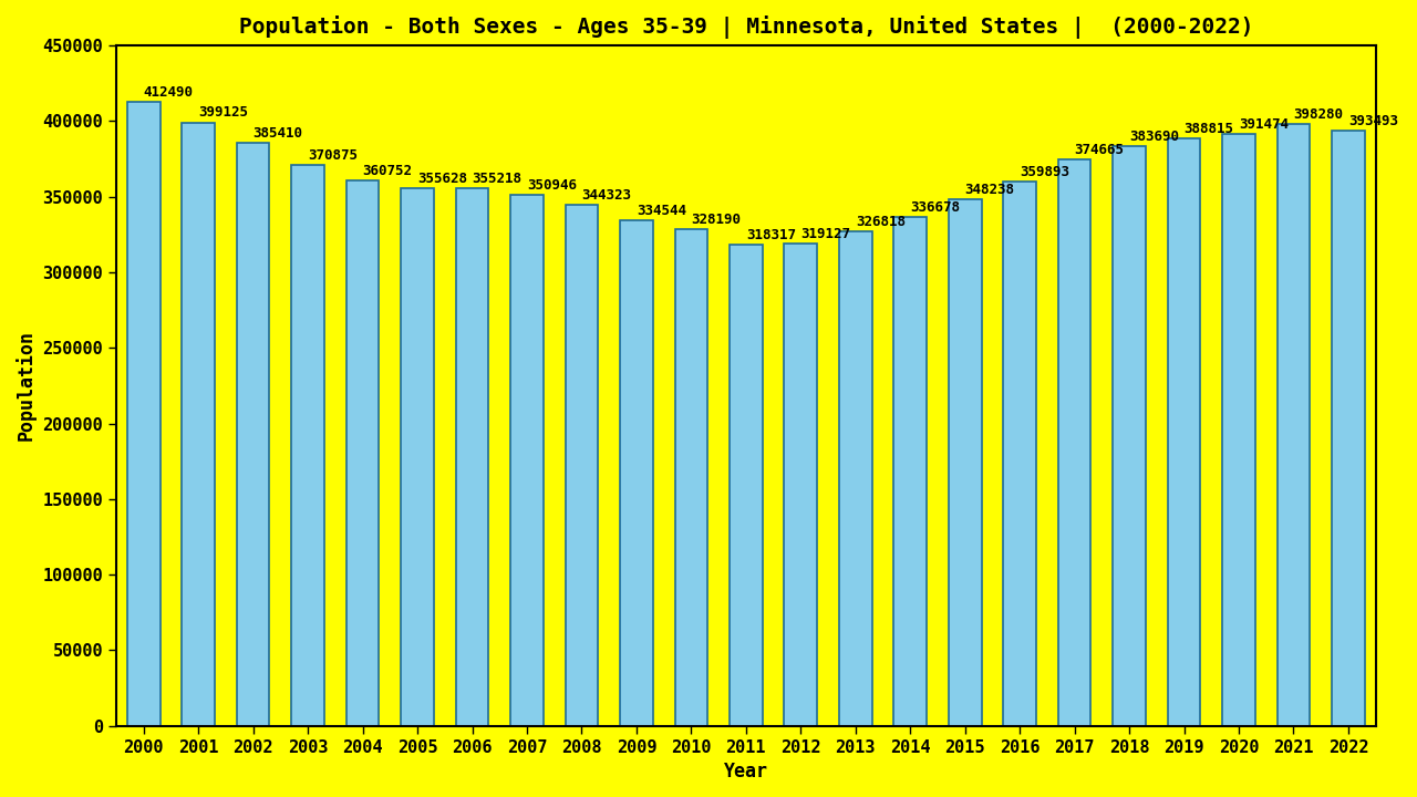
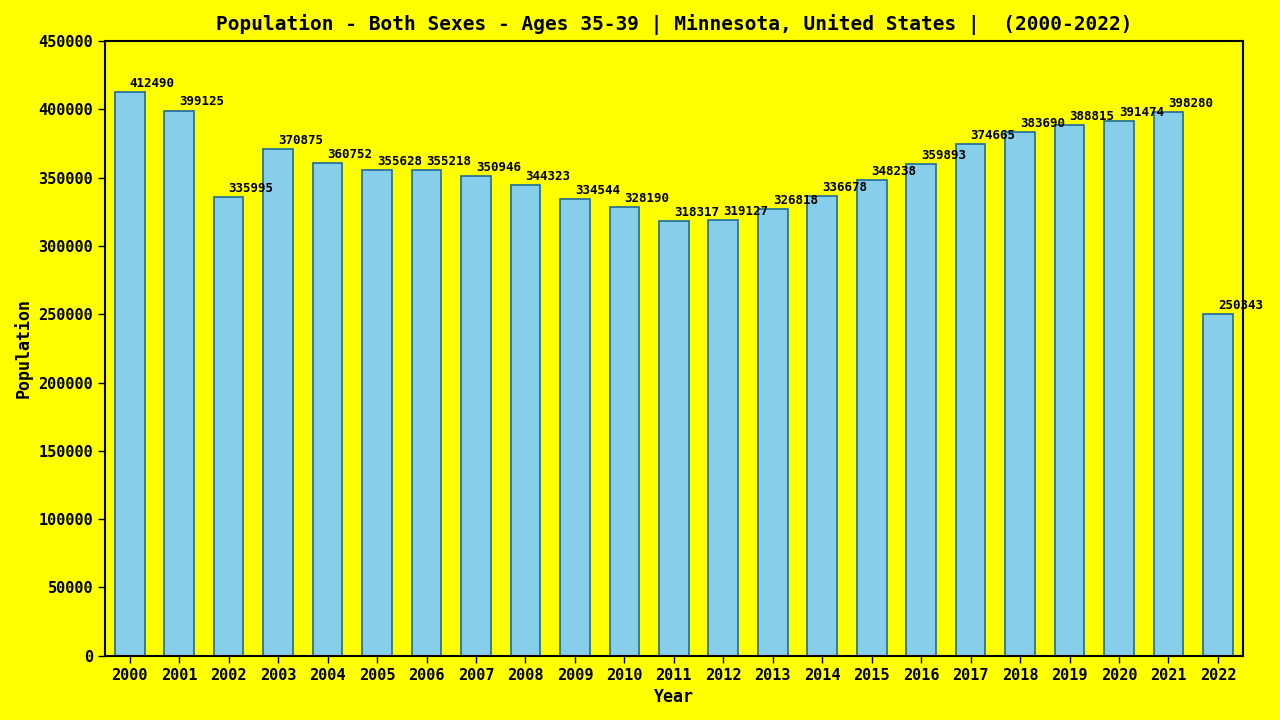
2002: 385410 -> 335995
2022: 393493 -> 250343
